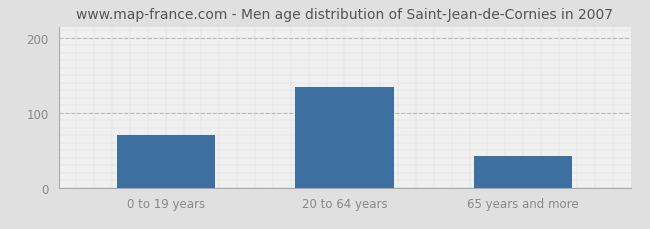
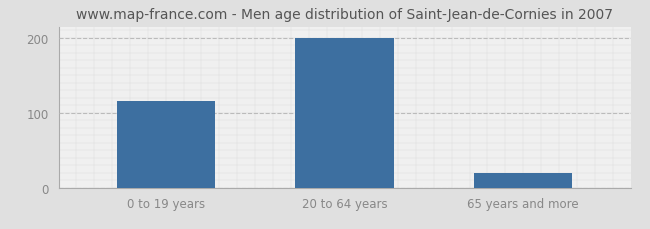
0 to 19 years: 70 -> 115
20 to 64 years: 134 -> 200
65 years and more: 42 -> 20
